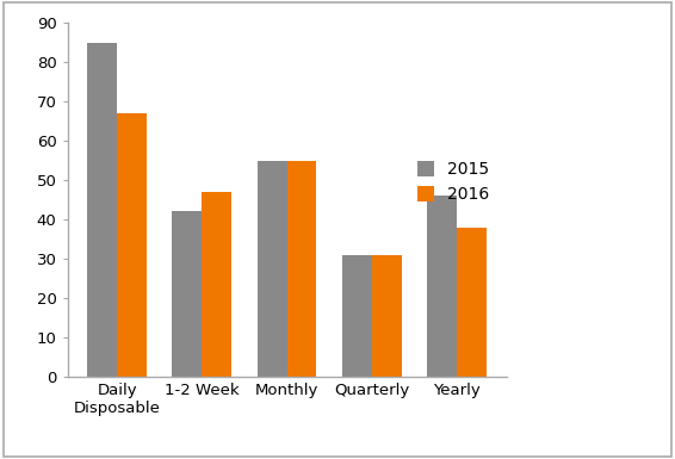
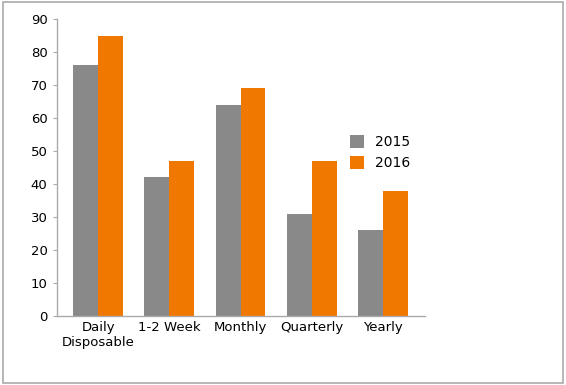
2015/Daily Disposable: 85 -> 76
2016/Daily Disposable: 67 -> 85
2015/Monthly: 55 -> 64
2016/Monthly: 55 -> 69
2016/Quarterly: 31 -> 47
2015/Yearly: 46 -> 26
